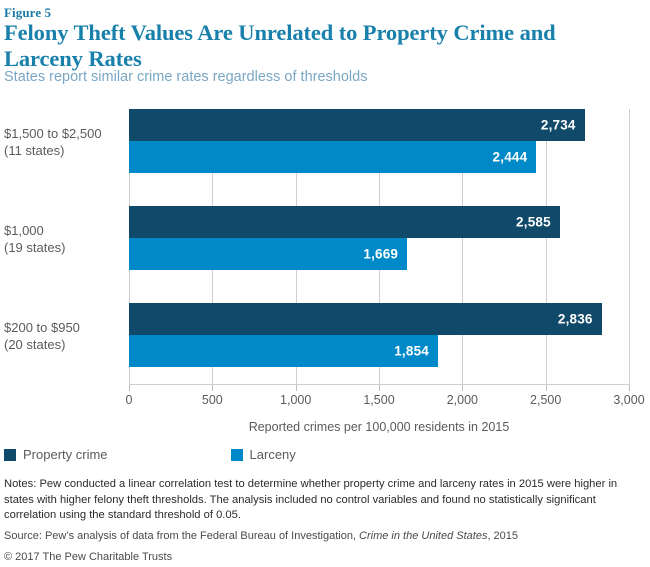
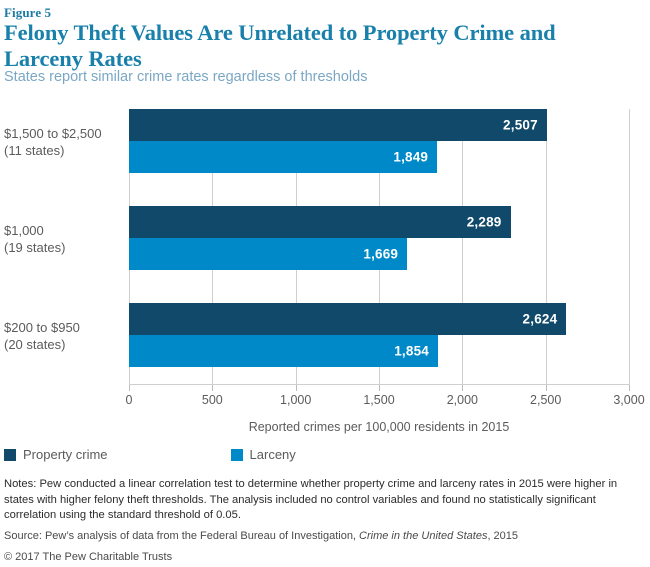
Property crime/$1,500 to $2,500 (11 states): 2,734 -> 2,507
Larceny/$1,500 to $2,500 (11 states): 2,444 -> 1,849
Property crime/$1,000 (19 states): 2,585 -> 2,289
Property crime/$200 to $950 (20 states): 2,836 -> 2,624
